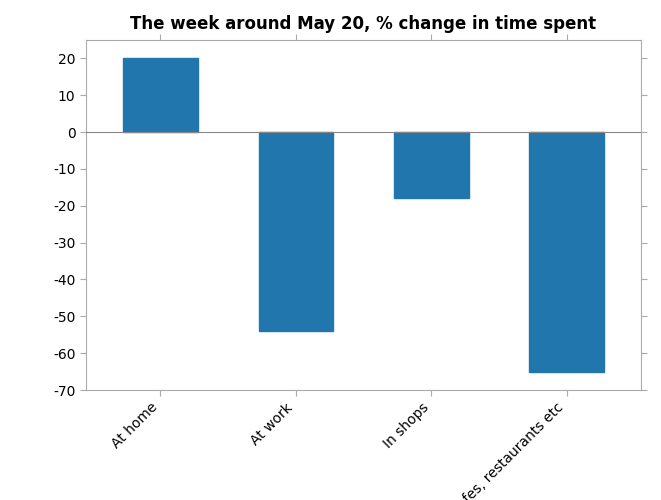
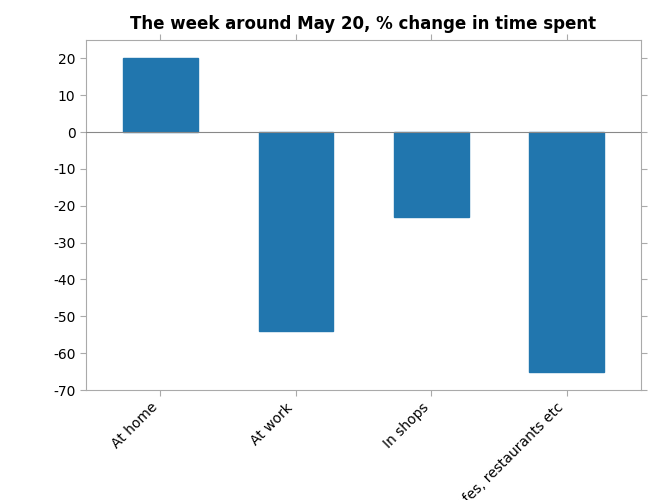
In shops: -18 -> -23
